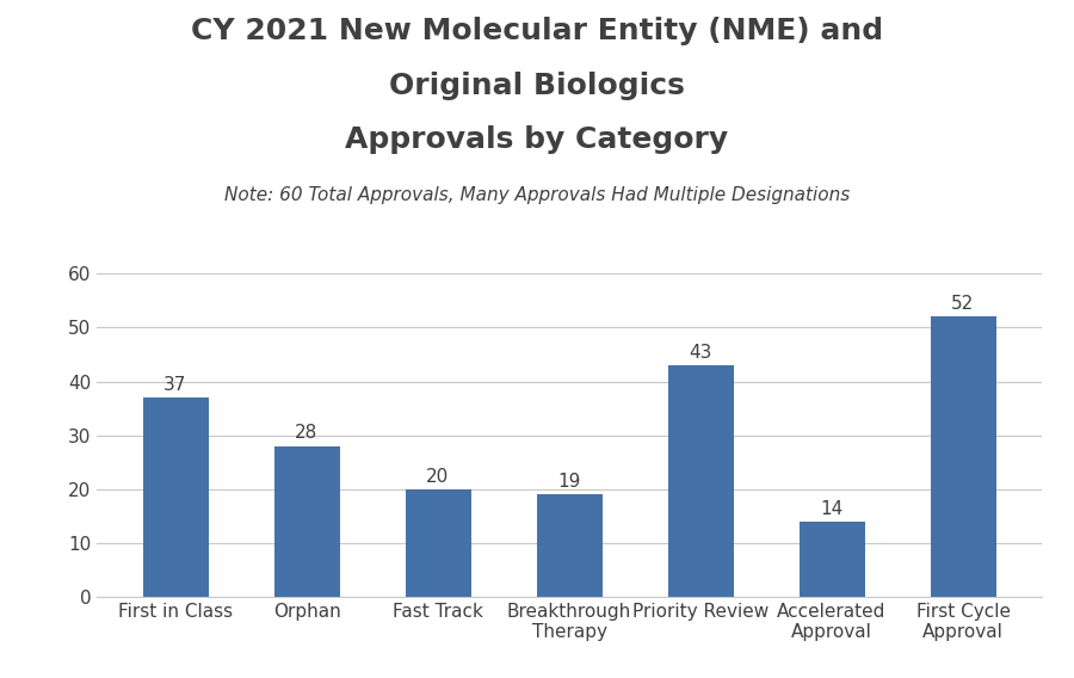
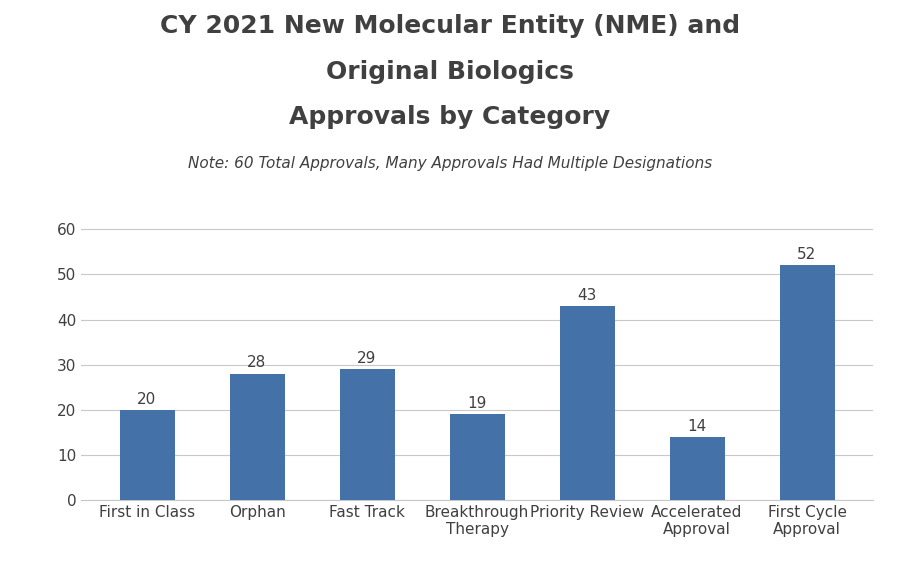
First in Class: 37 -> 20
Fast Track: 20 -> 29
